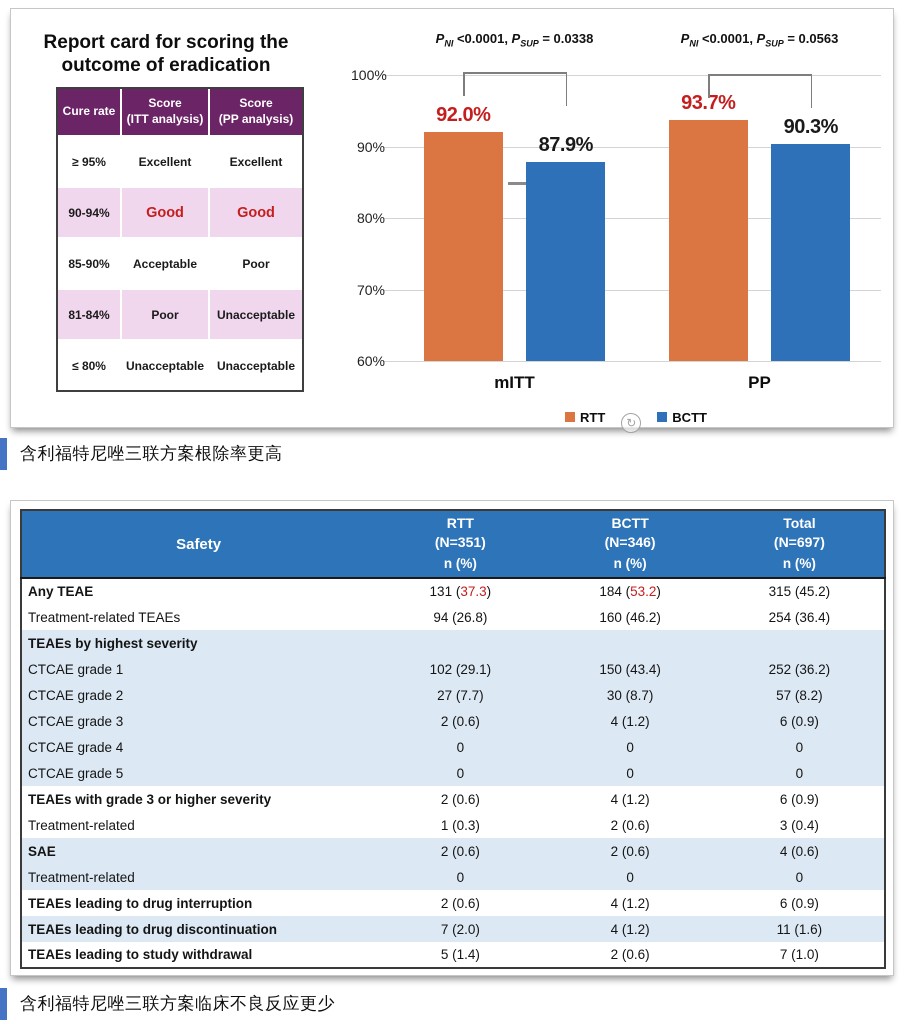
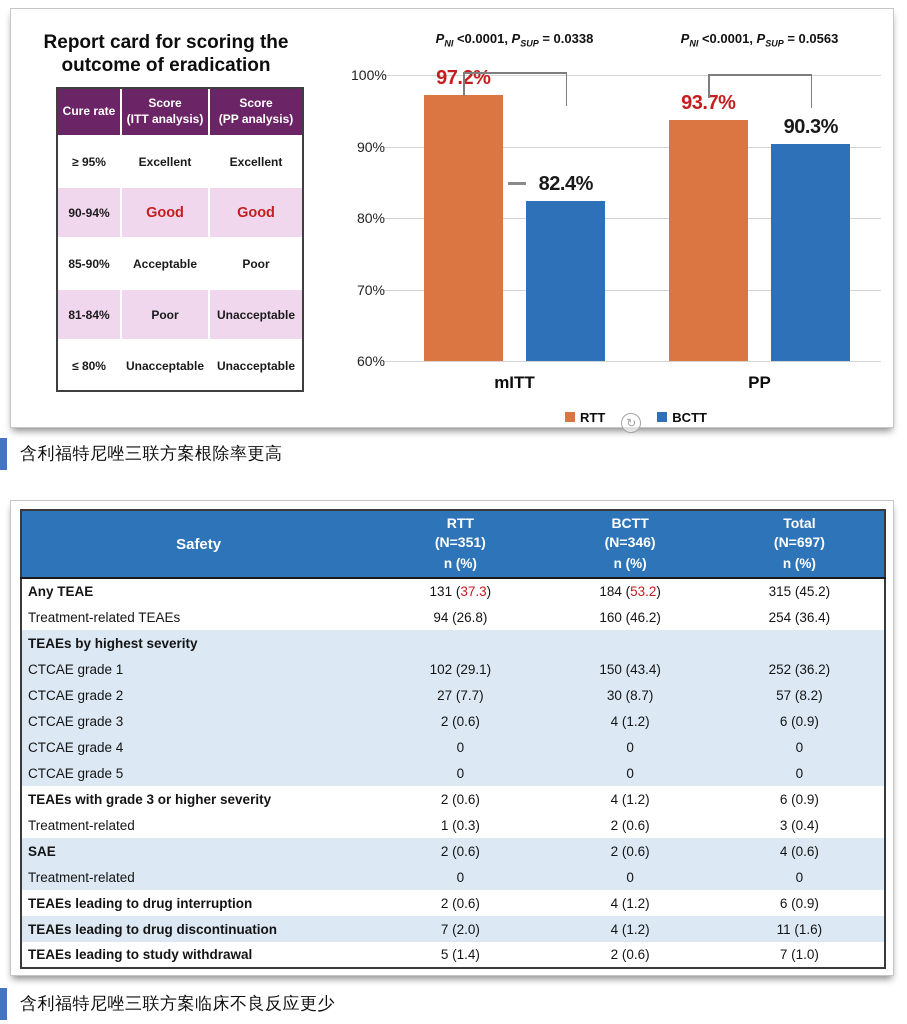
RTT/mITT: 92.0% -> 97.2%
BCTT/mITT: 87.9% -> 82.4%
